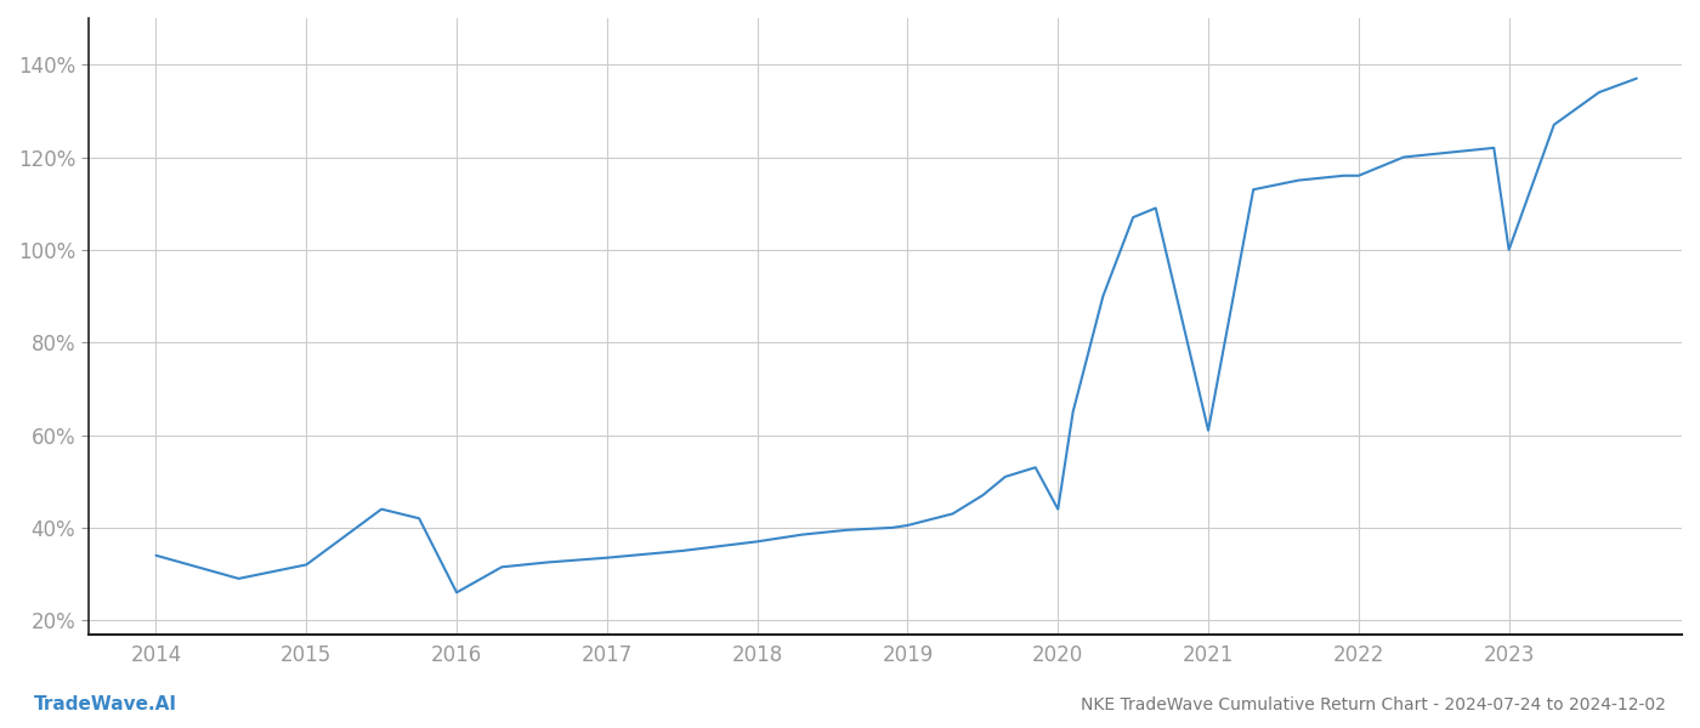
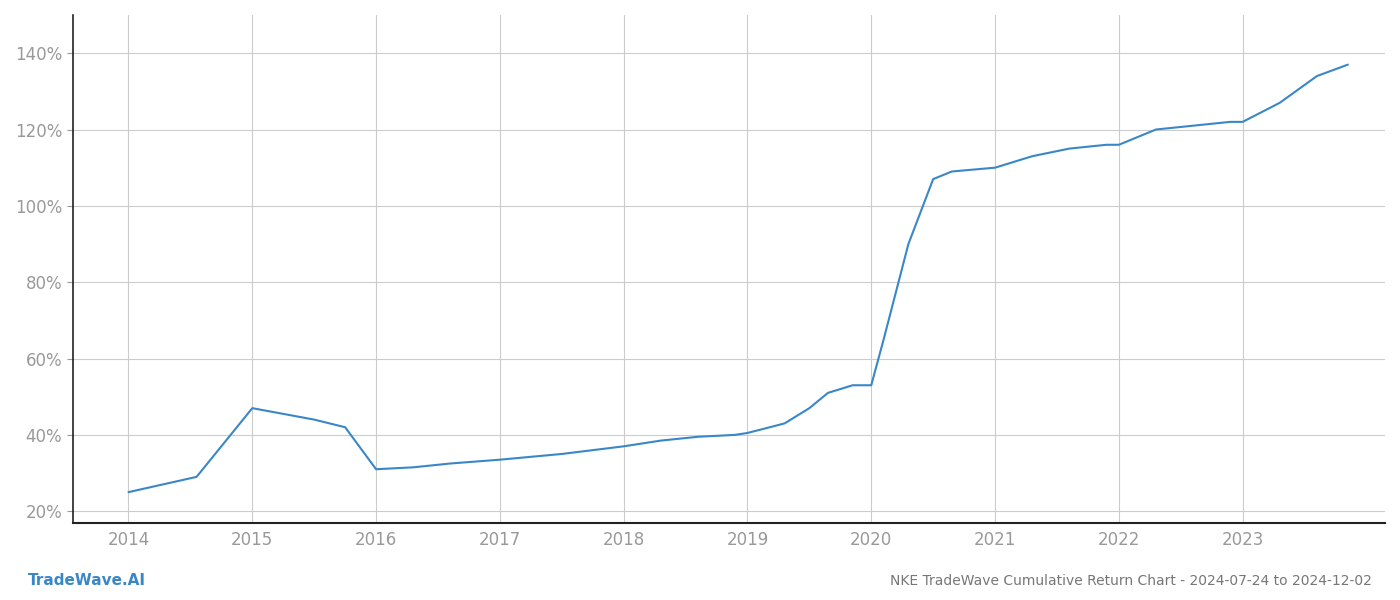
2014: 34.0% -> 25.0%
2015: 32.0% -> 47.0%
2016: 26.0% -> 31.0%
2020: 44.0% -> 53.0%
2021: 61.0% -> 110.0%
2023: 100.0% -> 122.0%
